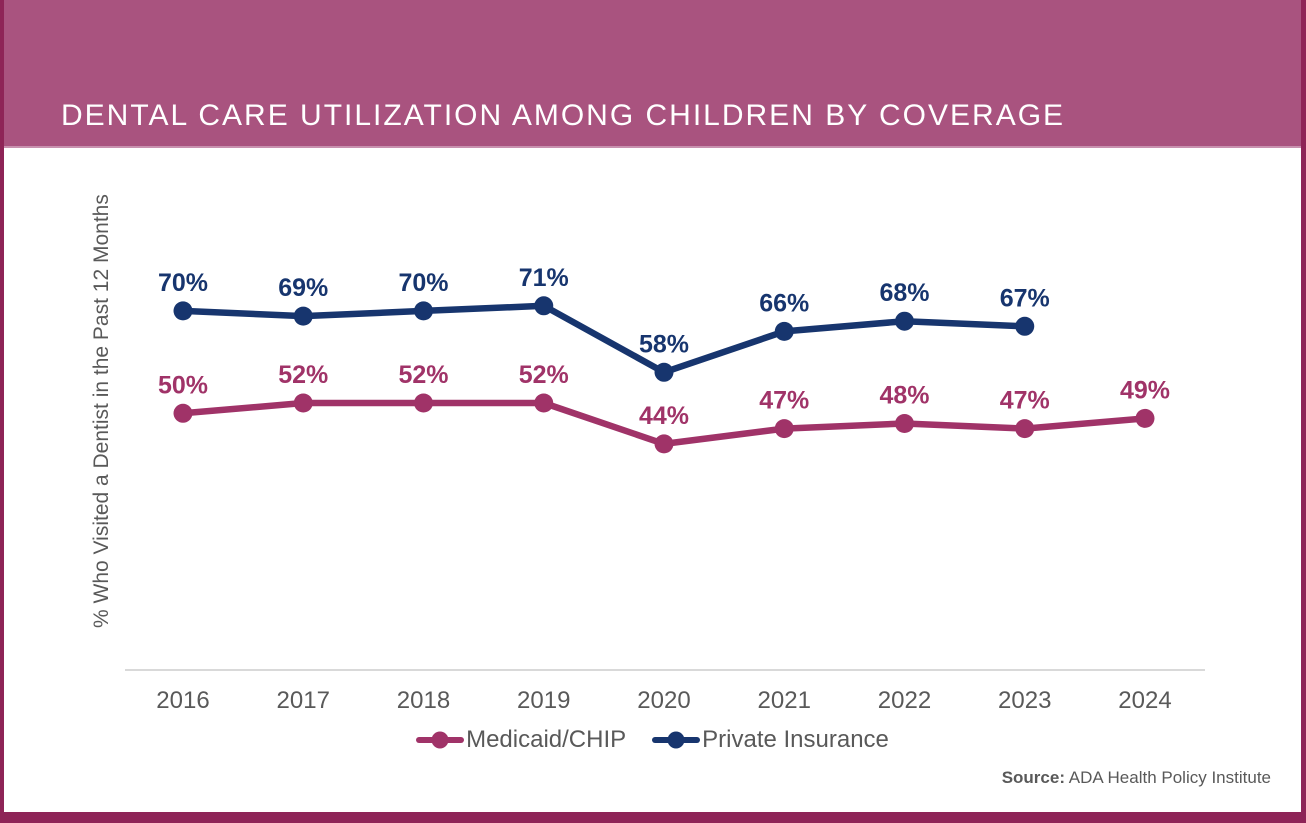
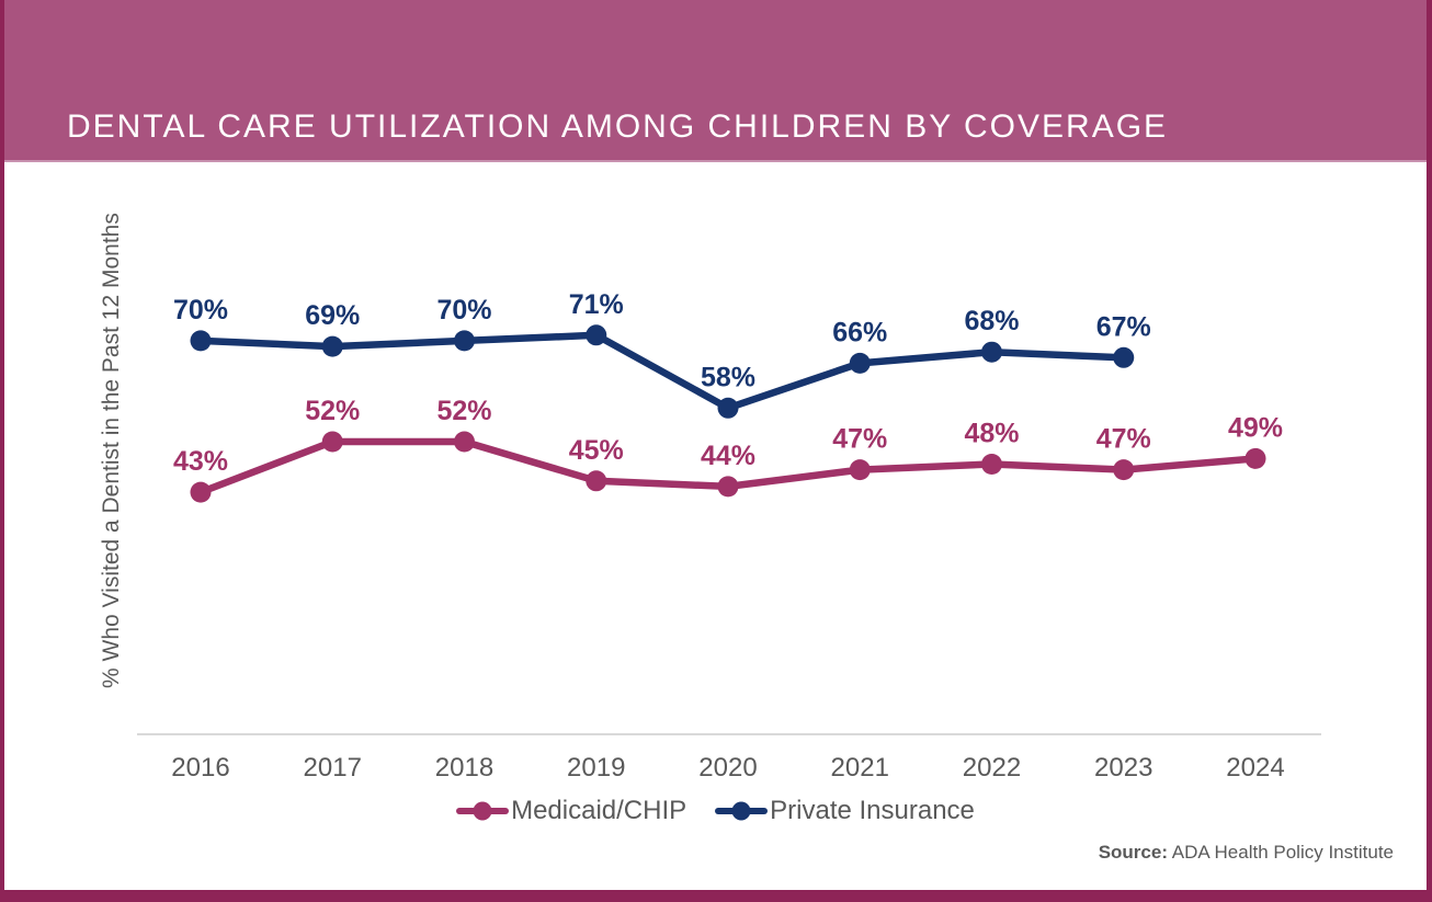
Medicaid/CHIP/2016: 50% -> 43%
Medicaid/CHIP/2019: 52% -> 45%
